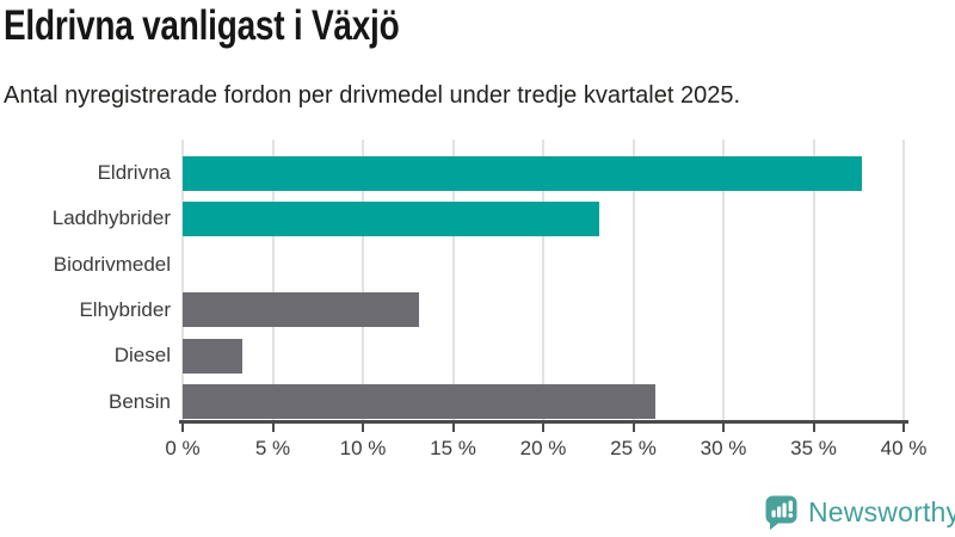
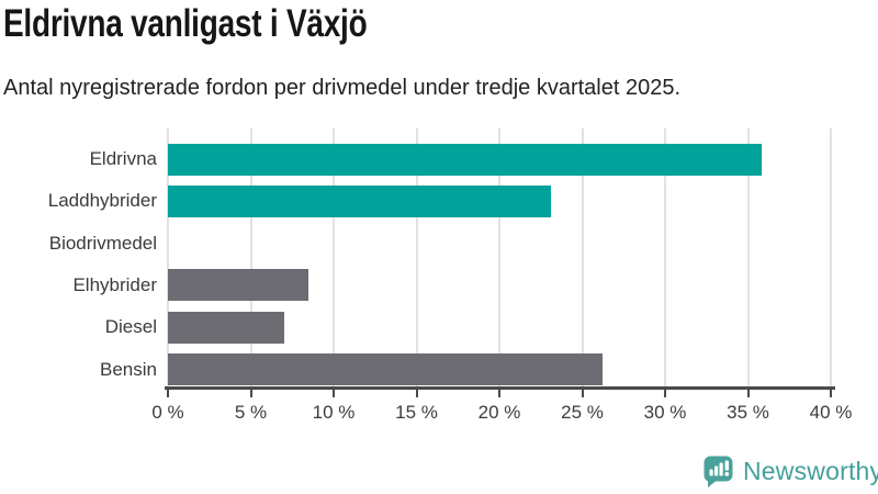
Eldrivna: 37.7% -> 35.8%
Elhybrider: 13.1% -> 8.5%
Diesel: 3.3% -> 7.0%
